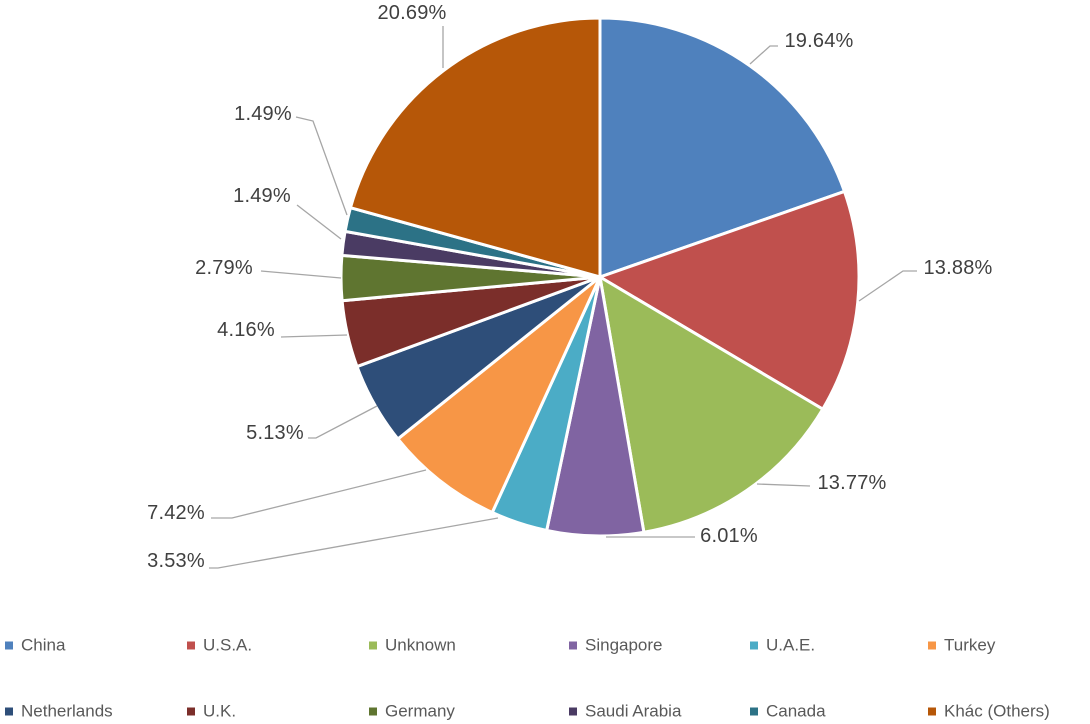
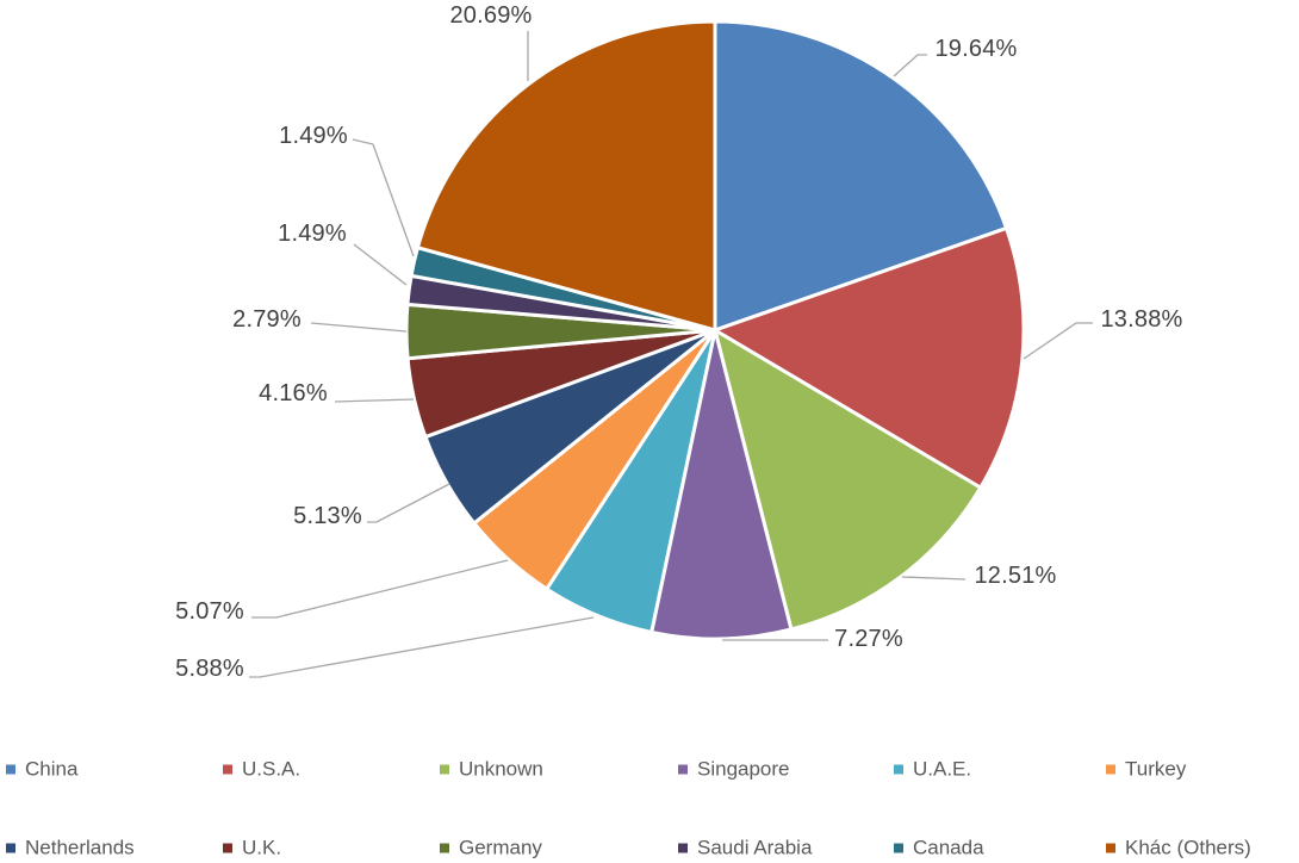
Unknown: 13.77% -> 12.51%
Singapore: 6.01% -> 7.27%
U.A.E.: 3.53% -> 5.88%
Turkey: 7.42% -> 5.07%
